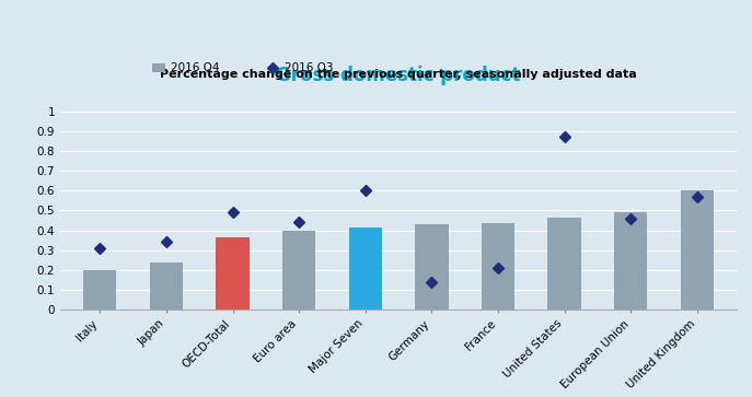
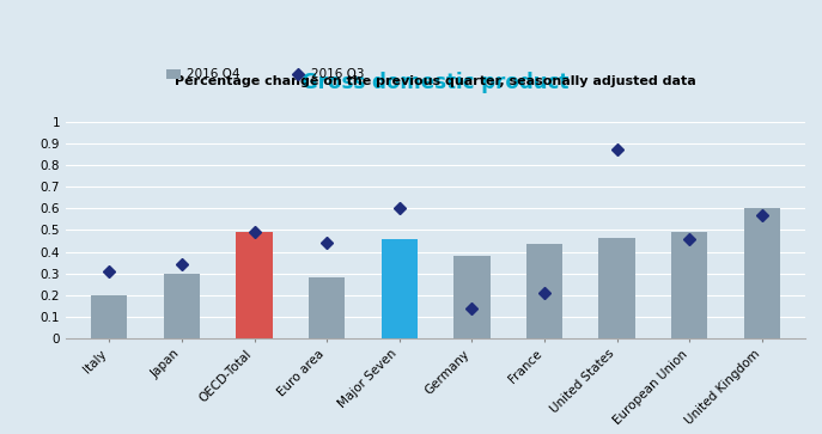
Japan: 0.23 -> 0.30
OECD-Total: 0.36 -> 0.49
Euro area: 0.40 -> 0.28
Major Seven: 0.41 -> 0.46
Germany: 0.43 -> 0.38
